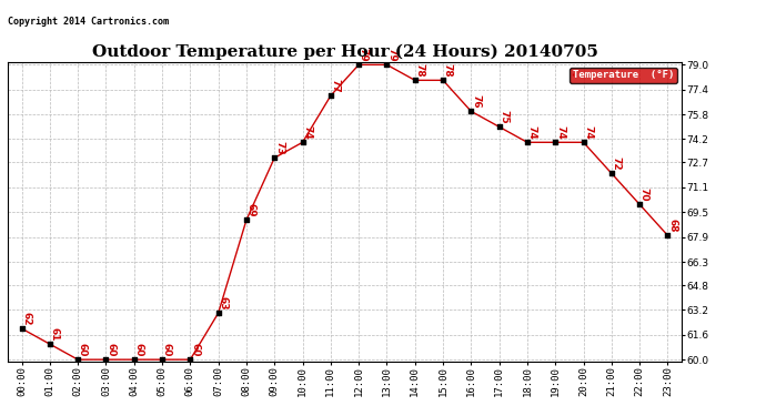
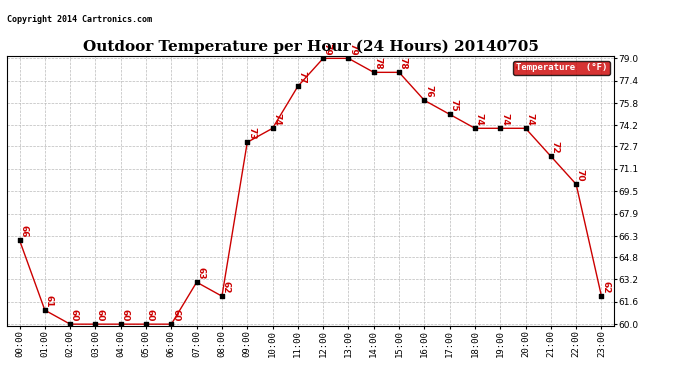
00:00: 62 -> 66
08:00: 69 -> 62
23:00: 68 -> 62
